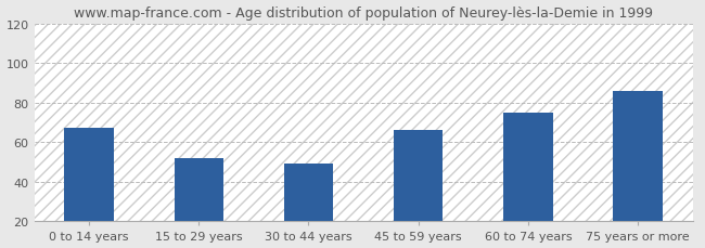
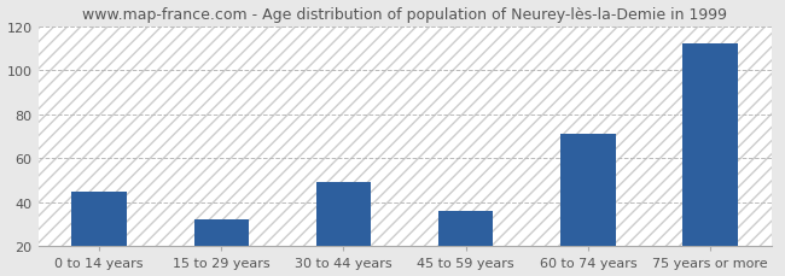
0 to 14 years: 67 -> 45
15 to 29 years: 52 -> 32
45 to 59 years: 66 -> 36
60 to 74 years: 75 -> 71
75 years or more: 86 -> 112
